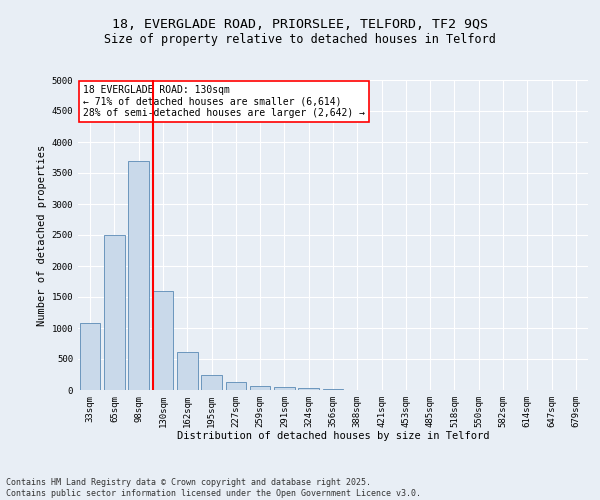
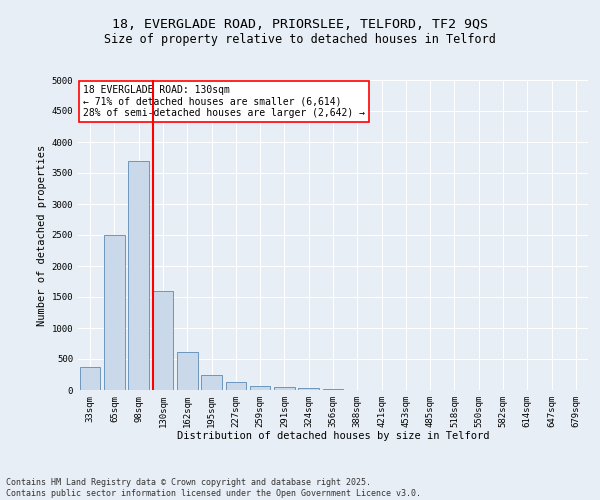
33sqm: 1080 -> 370
